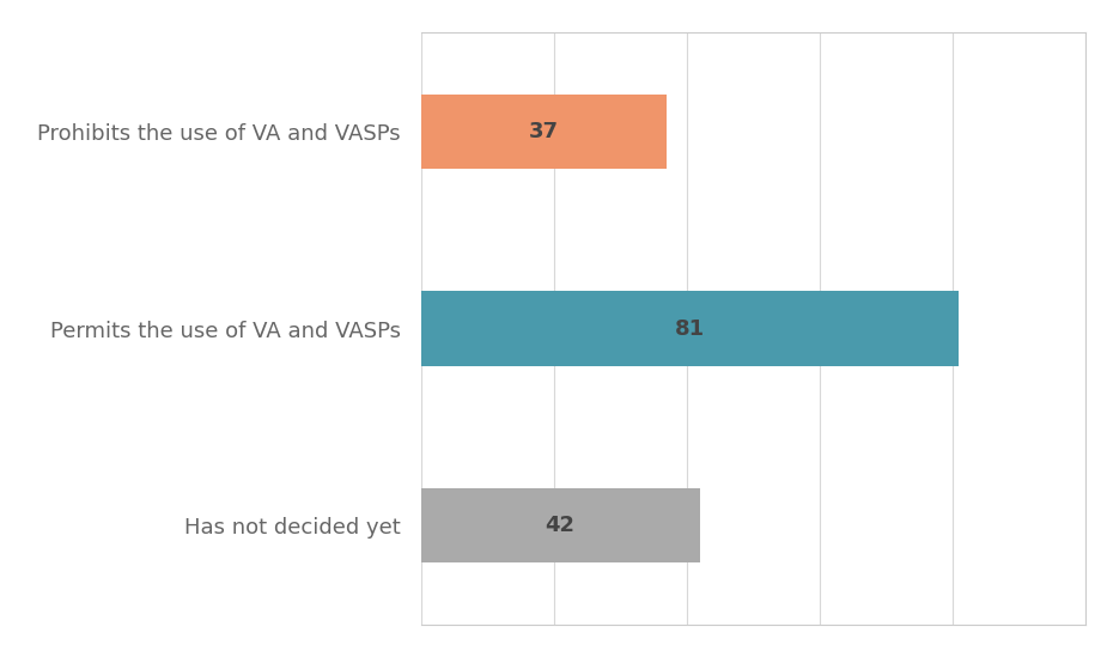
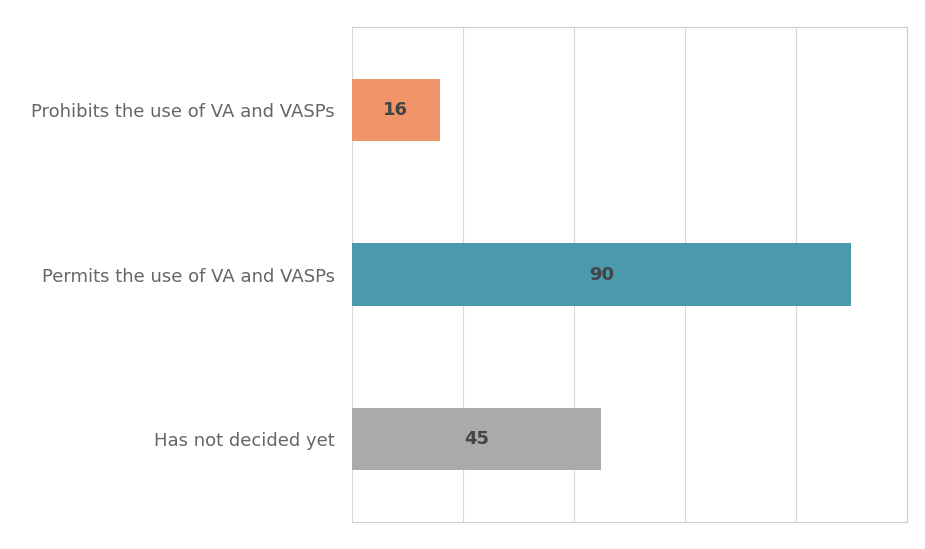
Prohibits the use of VA and VASPs: 37 -> 16
Permits the use of VA and VASPs: 81 -> 90
Has not decided yet: 42 -> 45
